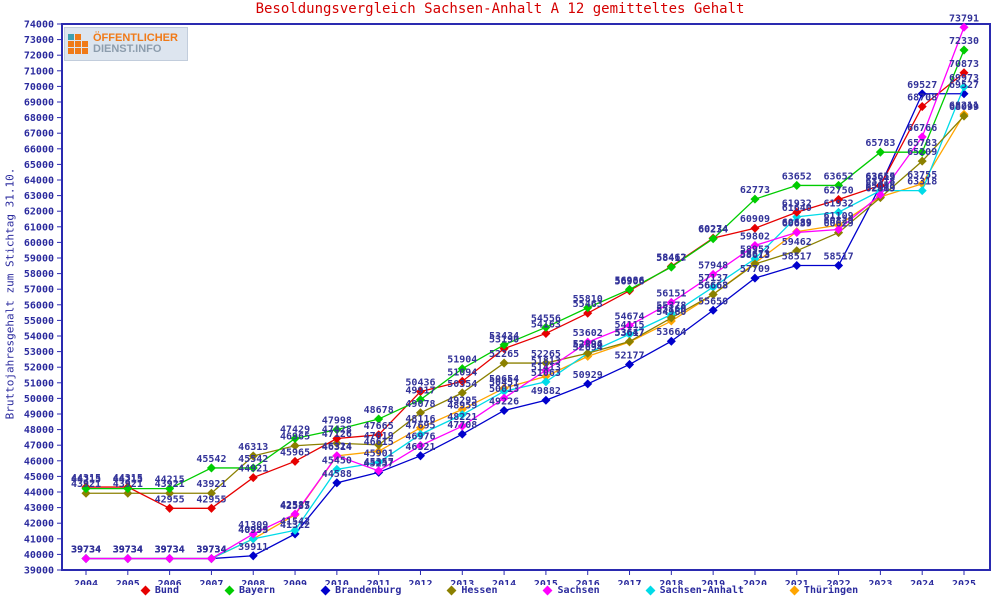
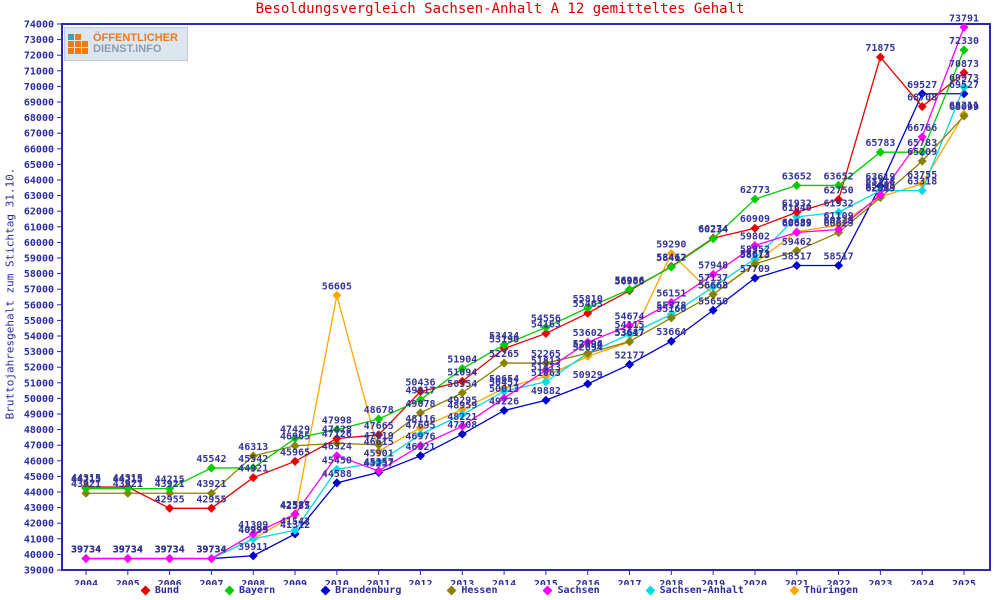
Thüringen/2010: 46314 -> 56605
Thüringen/2018: 54960 -> 59290
Bund/2023: 63655 -> 71875
